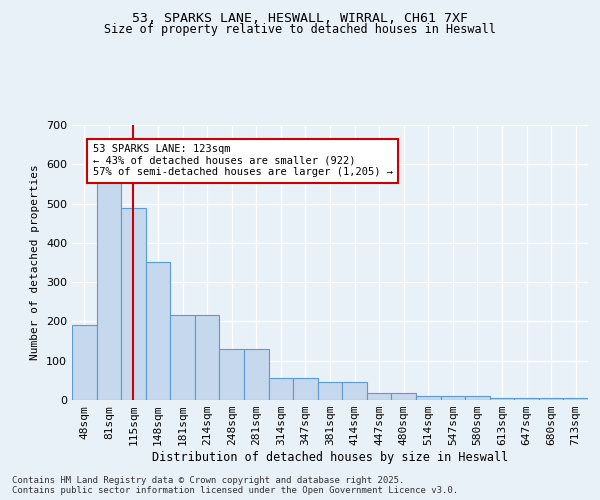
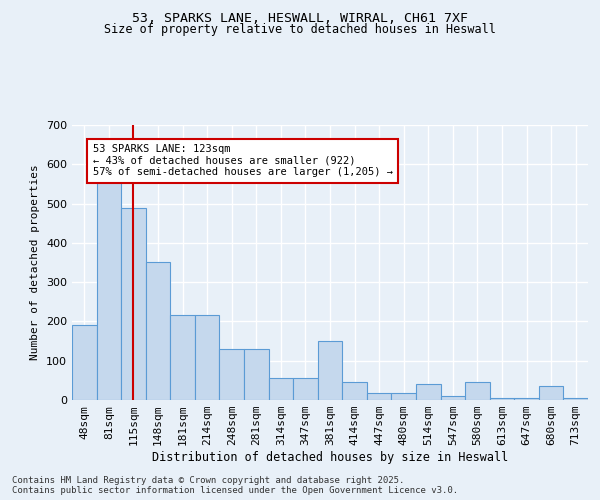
381sqm: 46 -> 150
514sqm: 11 -> 40
580sqm: 11 -> 45
680sqm: 5 -> 35
